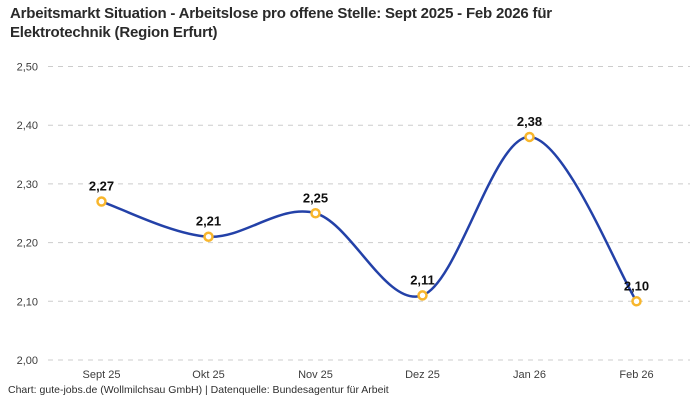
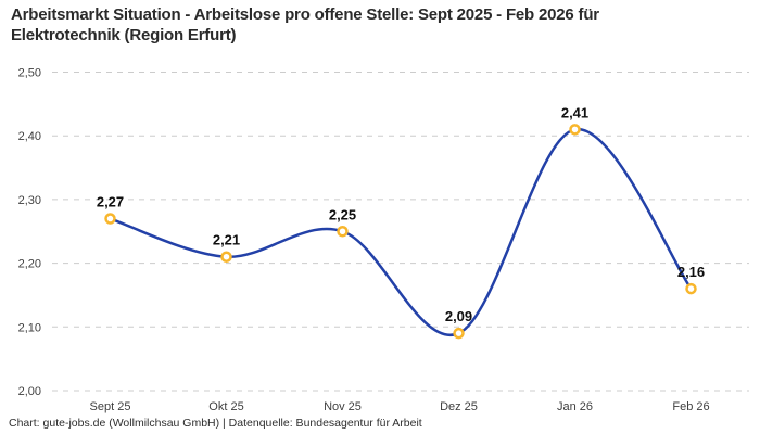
Dez 25: 2,11 -> 2,09
Jan 26: 2,38 -> 2,41
Feb 26: 2,10 -> 2,16
